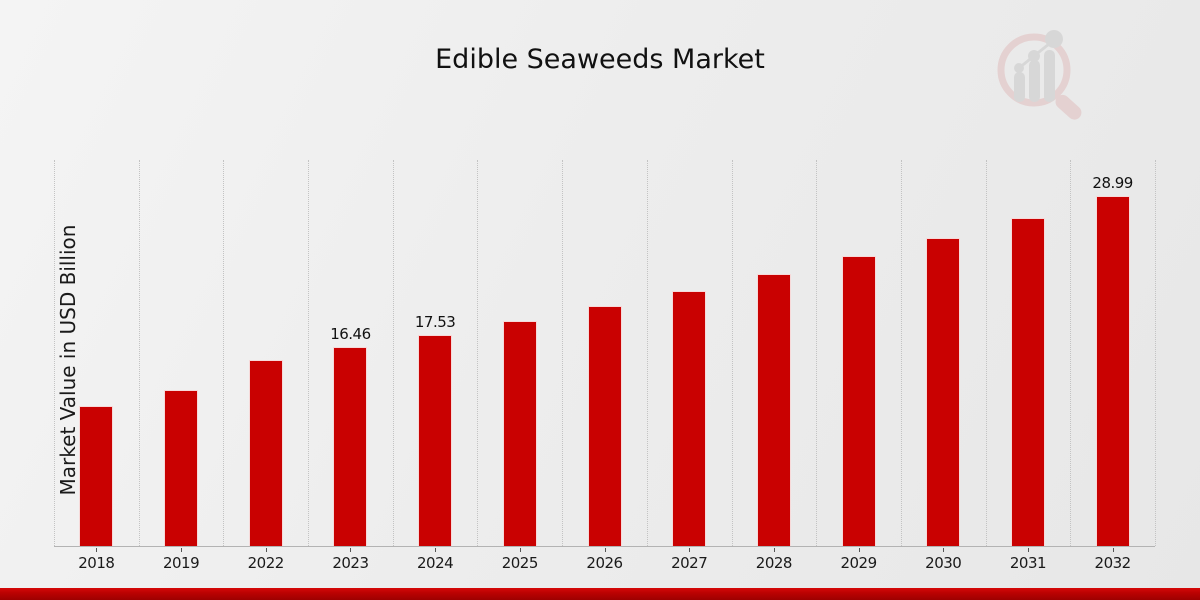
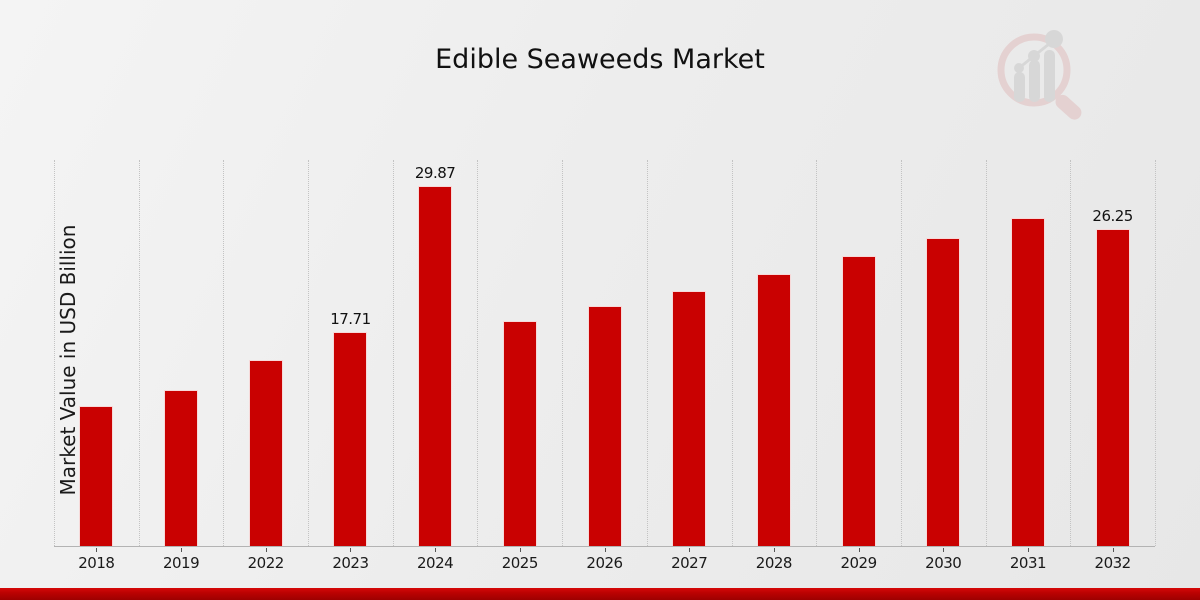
2023: 16.46 -> 17.71
2024: 17.53 -> 29.87
2032: 28.99 -> 26.25
